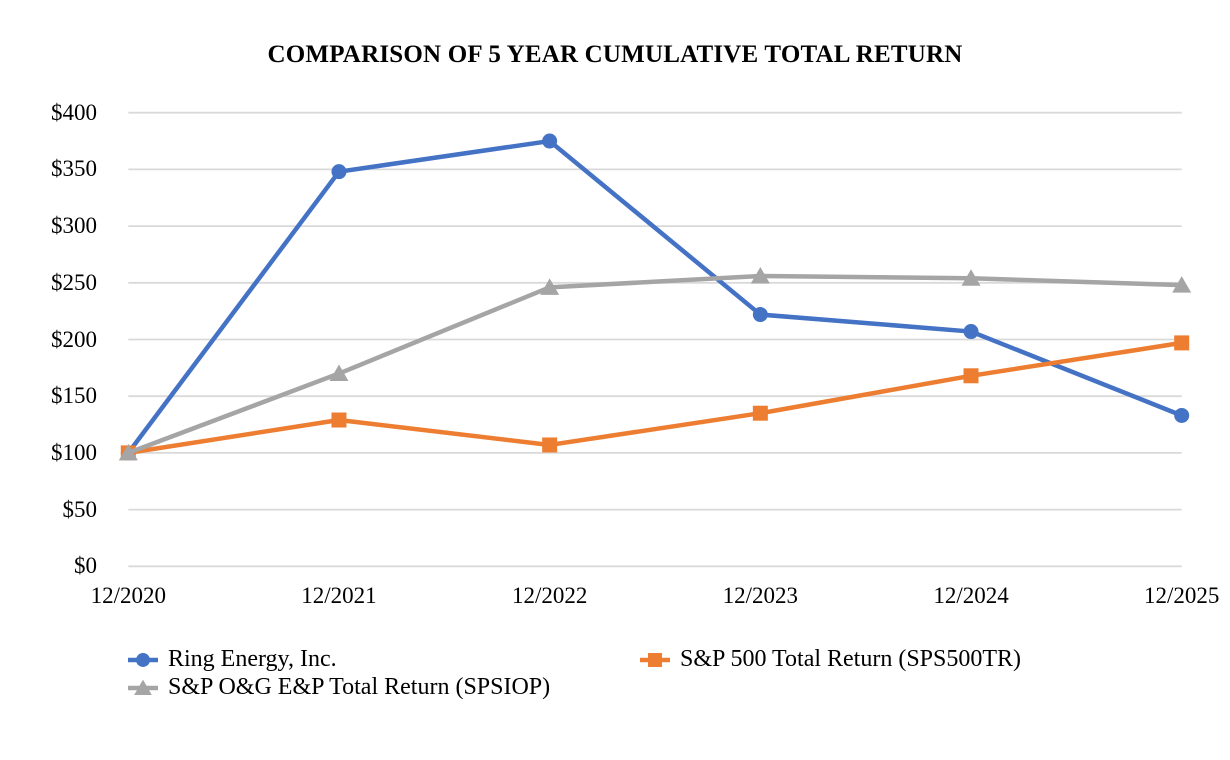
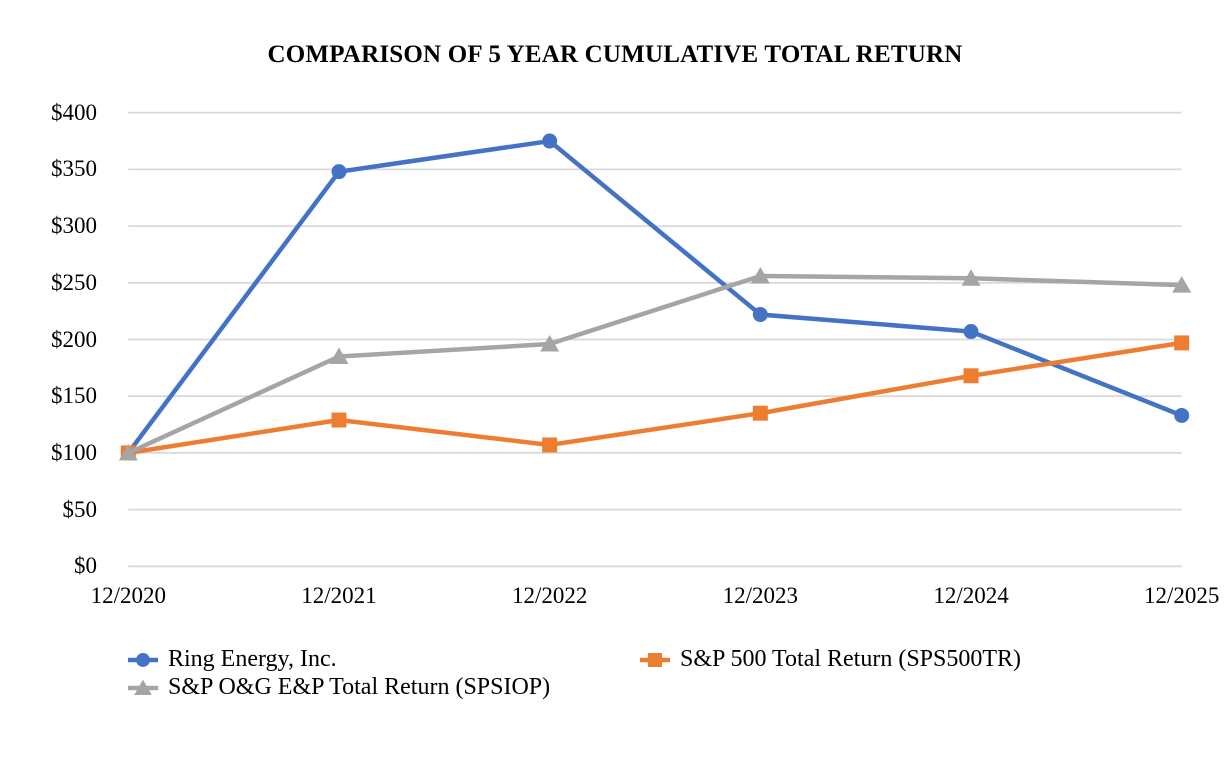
S&P O&G E&P Total Return (SPSIOP)/12/2021: $170 -> $185
S&P O&G E&P Total Return (SPSIOP)/12/2022: $246 -> $196
